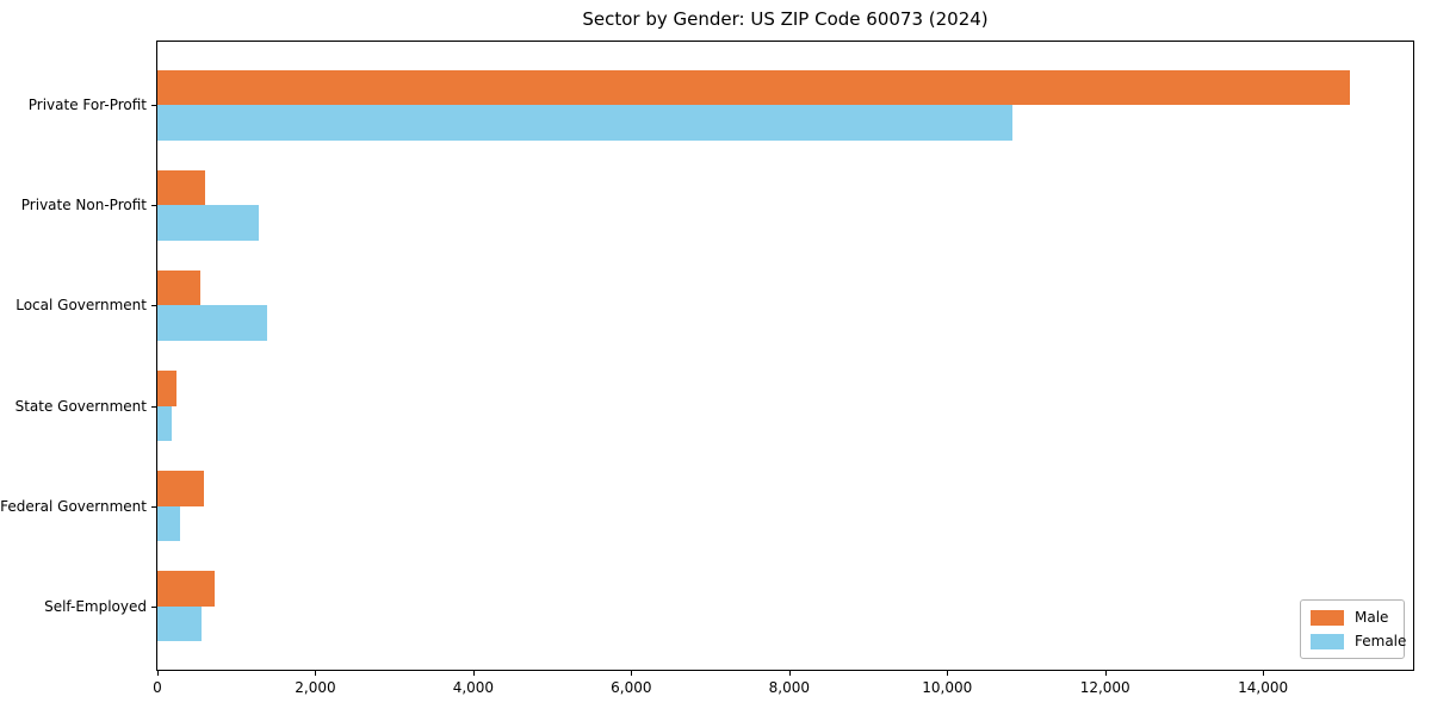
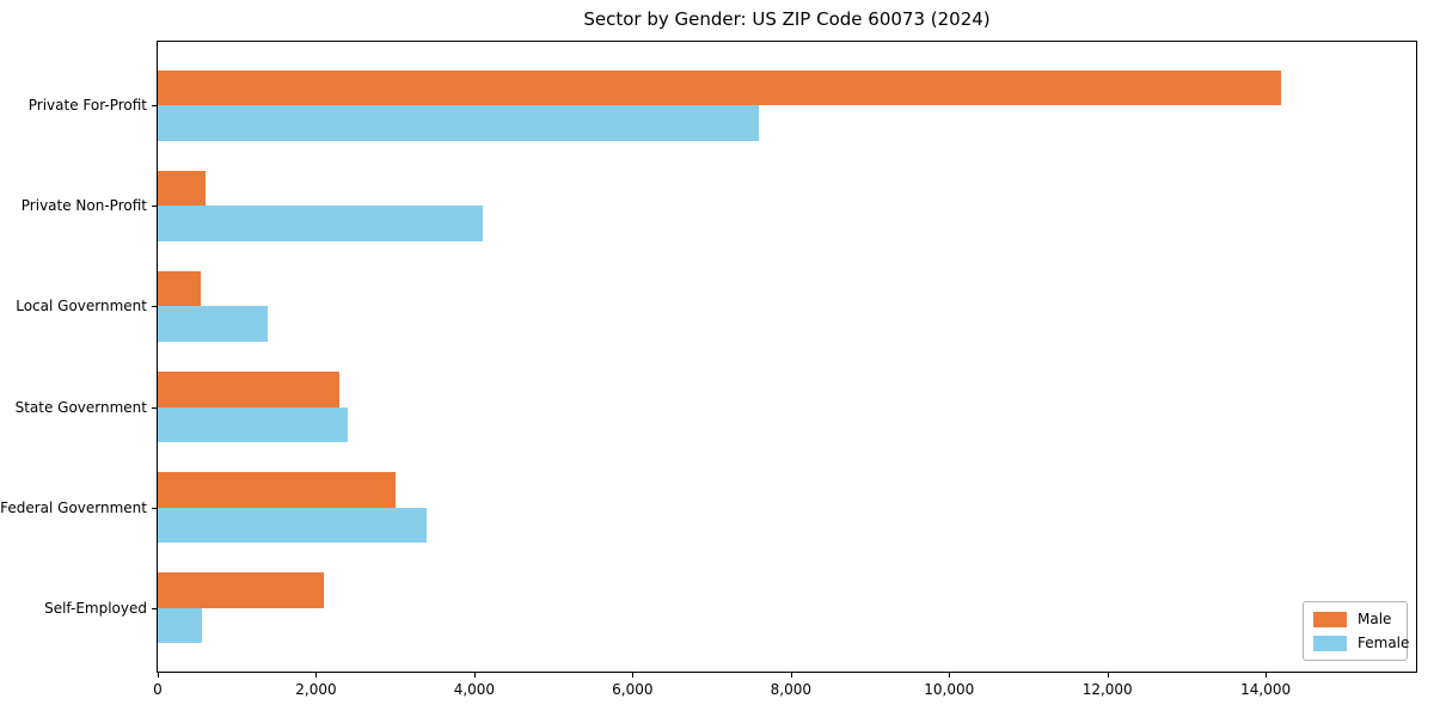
Male/Private For-Profit: 15100 -> 14200
Female/Private For-Profit: 10800 -> 7600
Female/Private Non-Profit: 1300 -> 4100
Male/State Government: 200 -> 2300
Female/State Government: 200 -> 2400
Male/Federal Government: 600 -> 3000
Female/Federal Government: 300 -> 3400
Male/Self-Employed: 700 -> 2100
